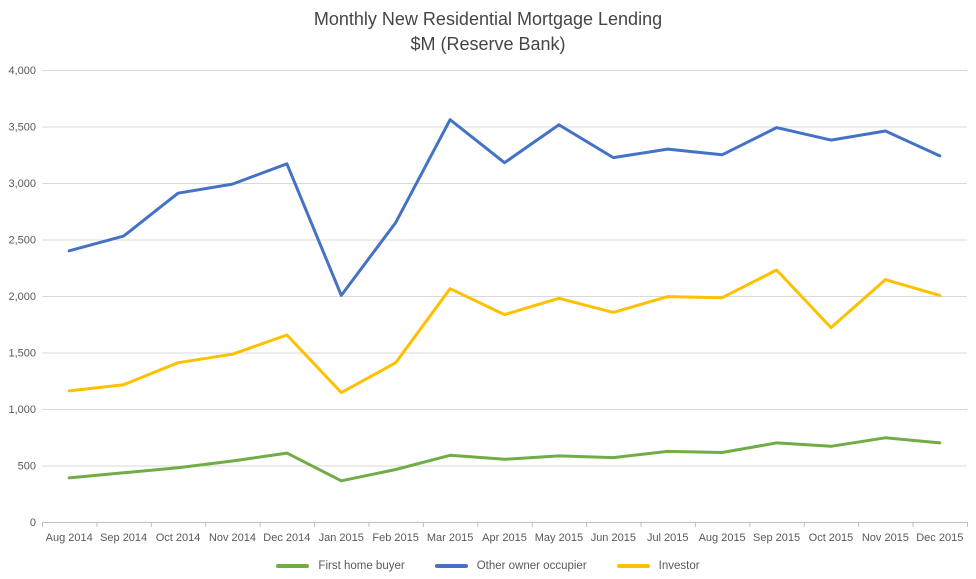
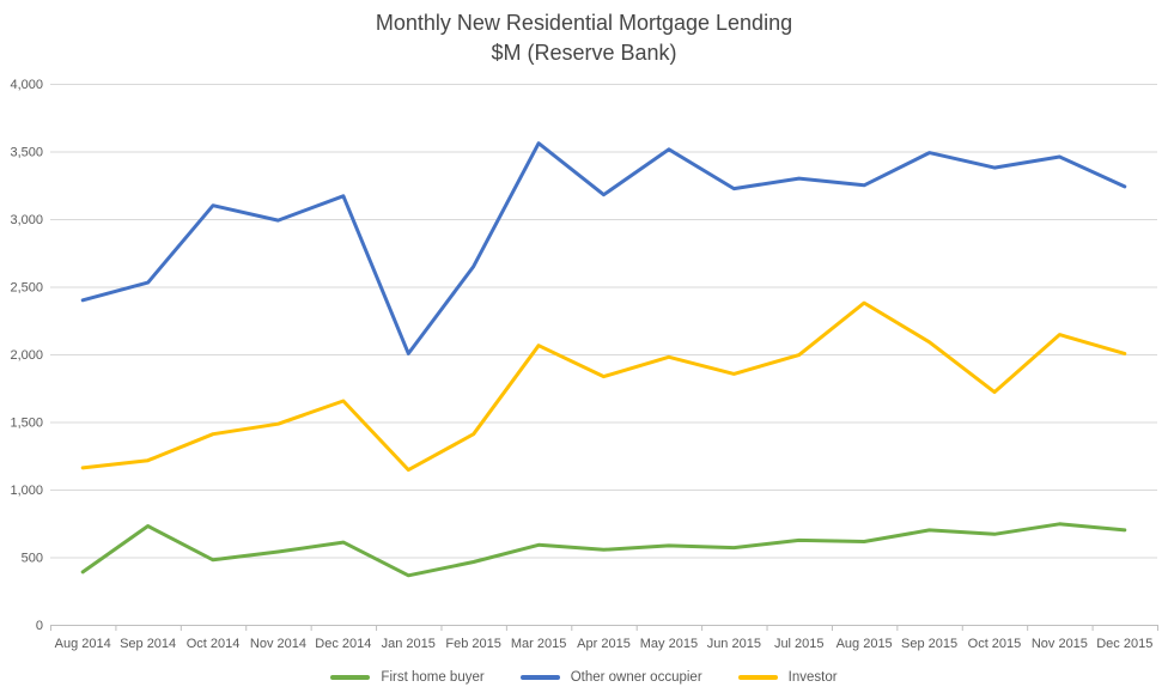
First home buyer/Sep 2014: 440 -> 730
Other owner occupier/Oct 2014: 2910 -> 3100
Investor/Aug 2015: 1980 -> 2380
Investor/Sep 2015: 2230 -> 2090
